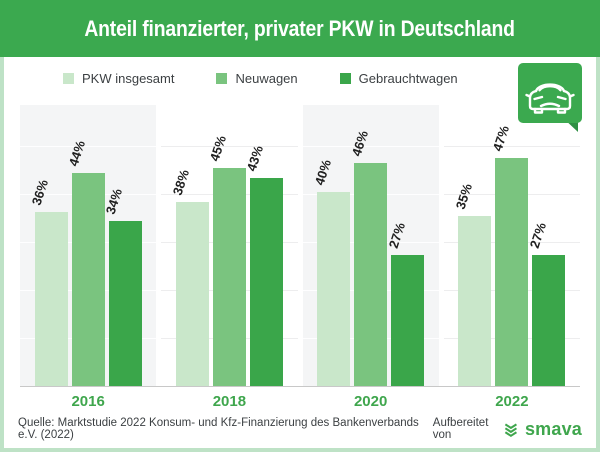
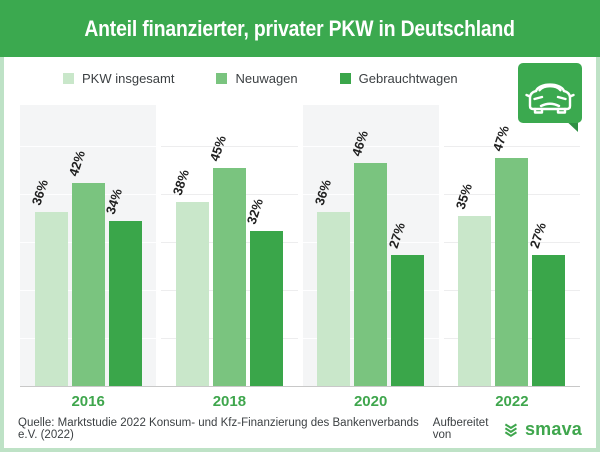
Neuwagen/2016: 44% -> 42%
Gebrauchtwagen/2018: 43% -> 32%
PKW insgesamt/2020: 40% -> 36%
